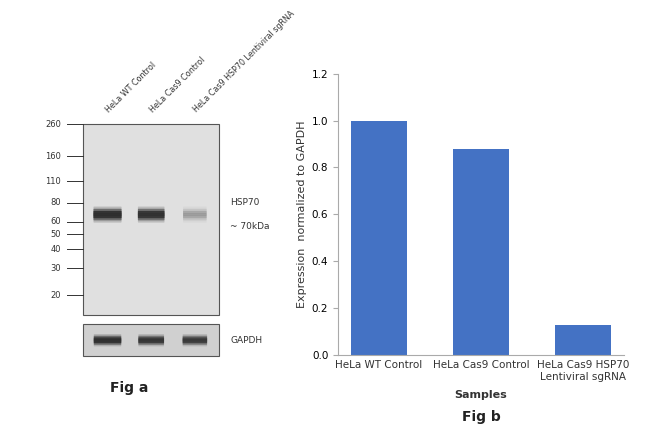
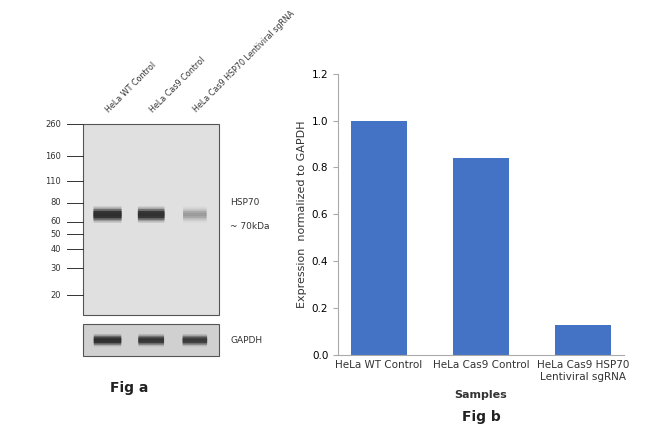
HeLa Cas9 Control: 0.88 -> 0.84
